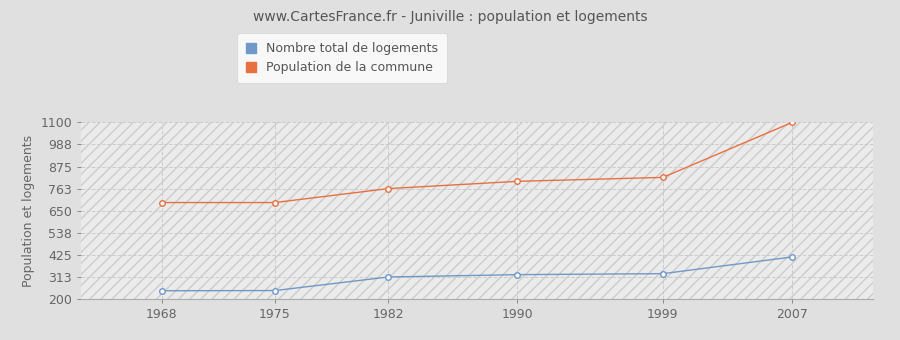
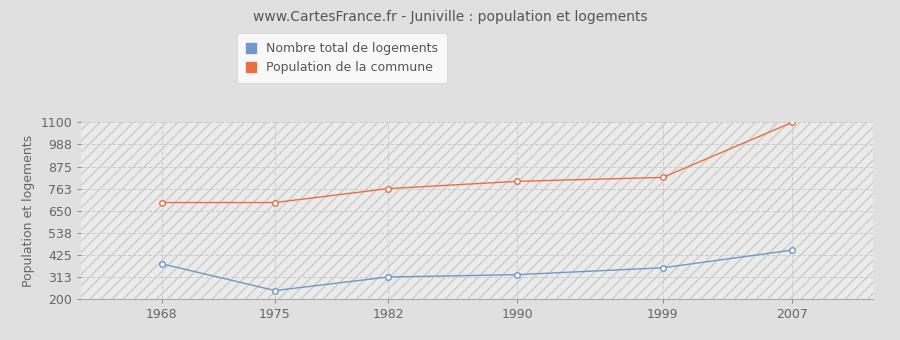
Nombre total de logements/1968: 240 -> 380
Nombre total de logements/1999: 330 -> 360
Nombre total de logements/2007: 420 -> 450
